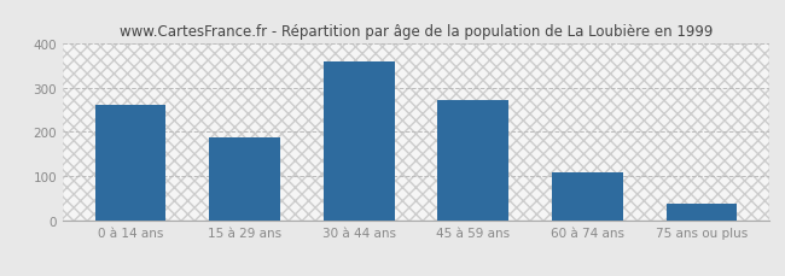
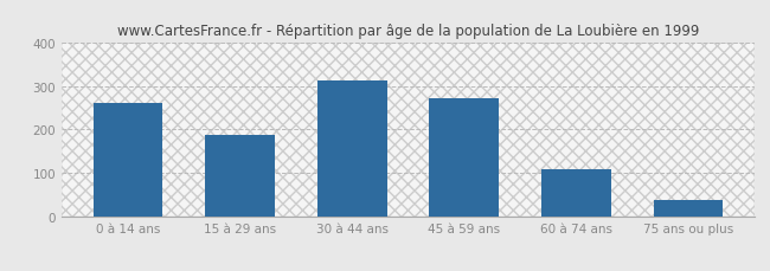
30 à 44 ans: 360 -> 312
